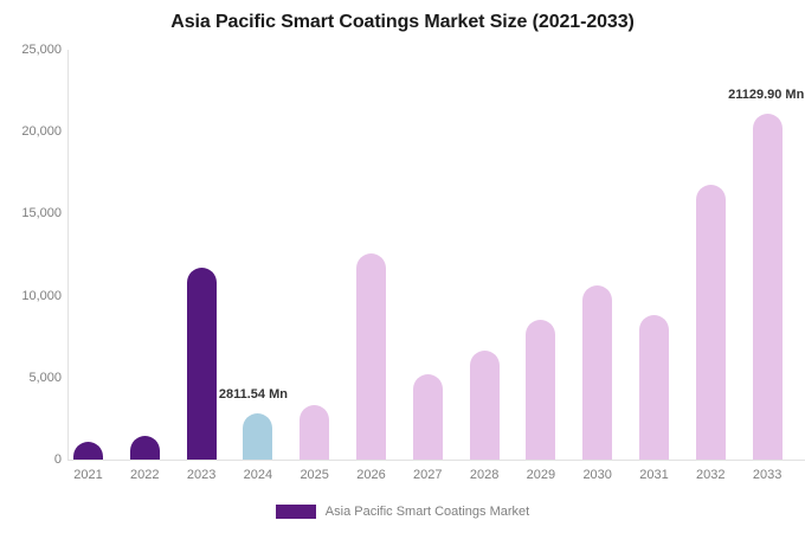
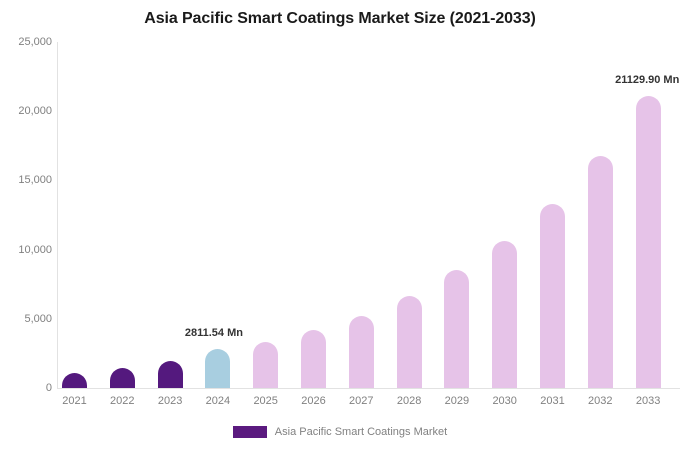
2023: 11700 -> 2000
2026: 12600 -> 4200
2031: 8800 -> 13300
